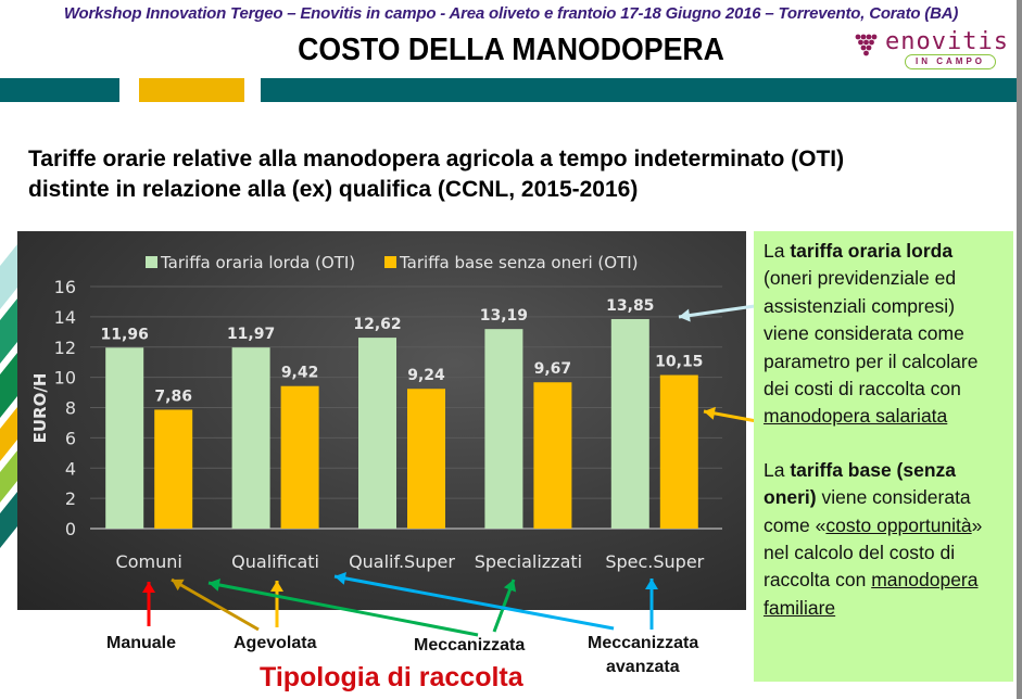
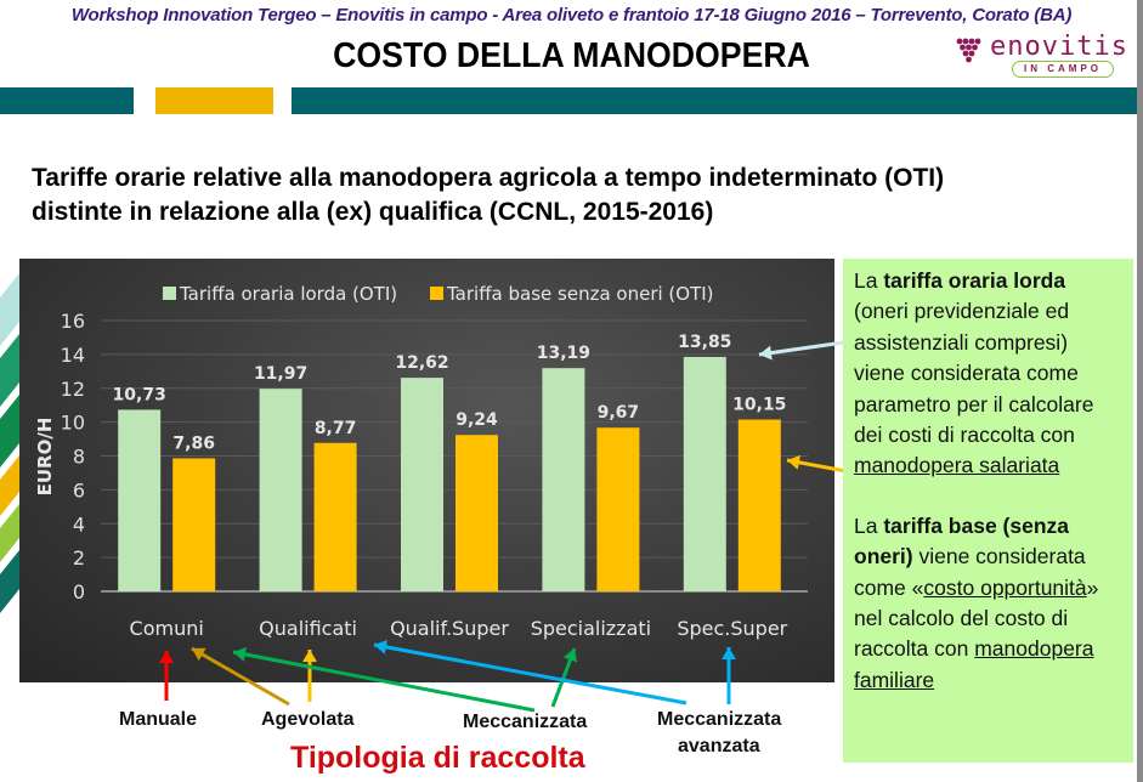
Tariffa oraria lorda (OTI)/Comuni: 11,96 -> 10,73
Tariffa base senza oneri (OTI)/Qualificati: 9,42 -> 8,77
